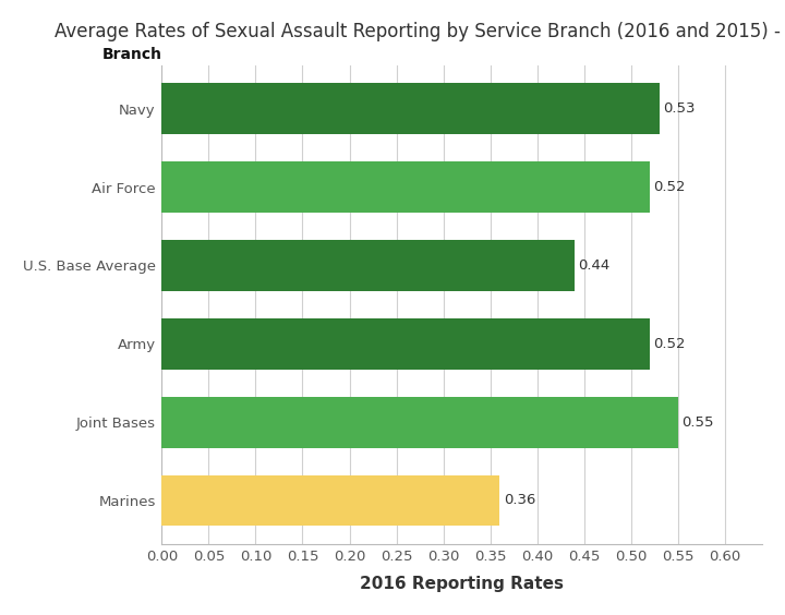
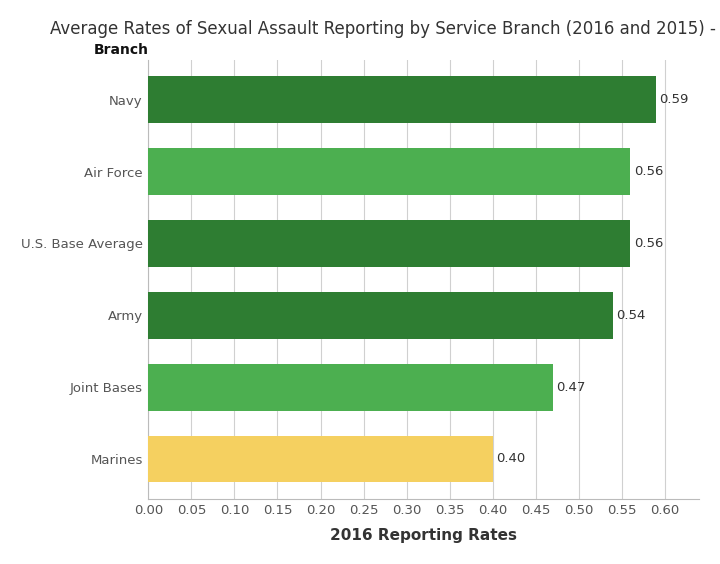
Navy: 0.53 -> 0.59
Air Force: 0.52 -> 0.56
U.S. Base Average: 0.44 -> 0.56
Army: 0.52 -> 0.54
Joint Bases: 0.55 -> 0.47
Marines: 0.36 -> 0.40
